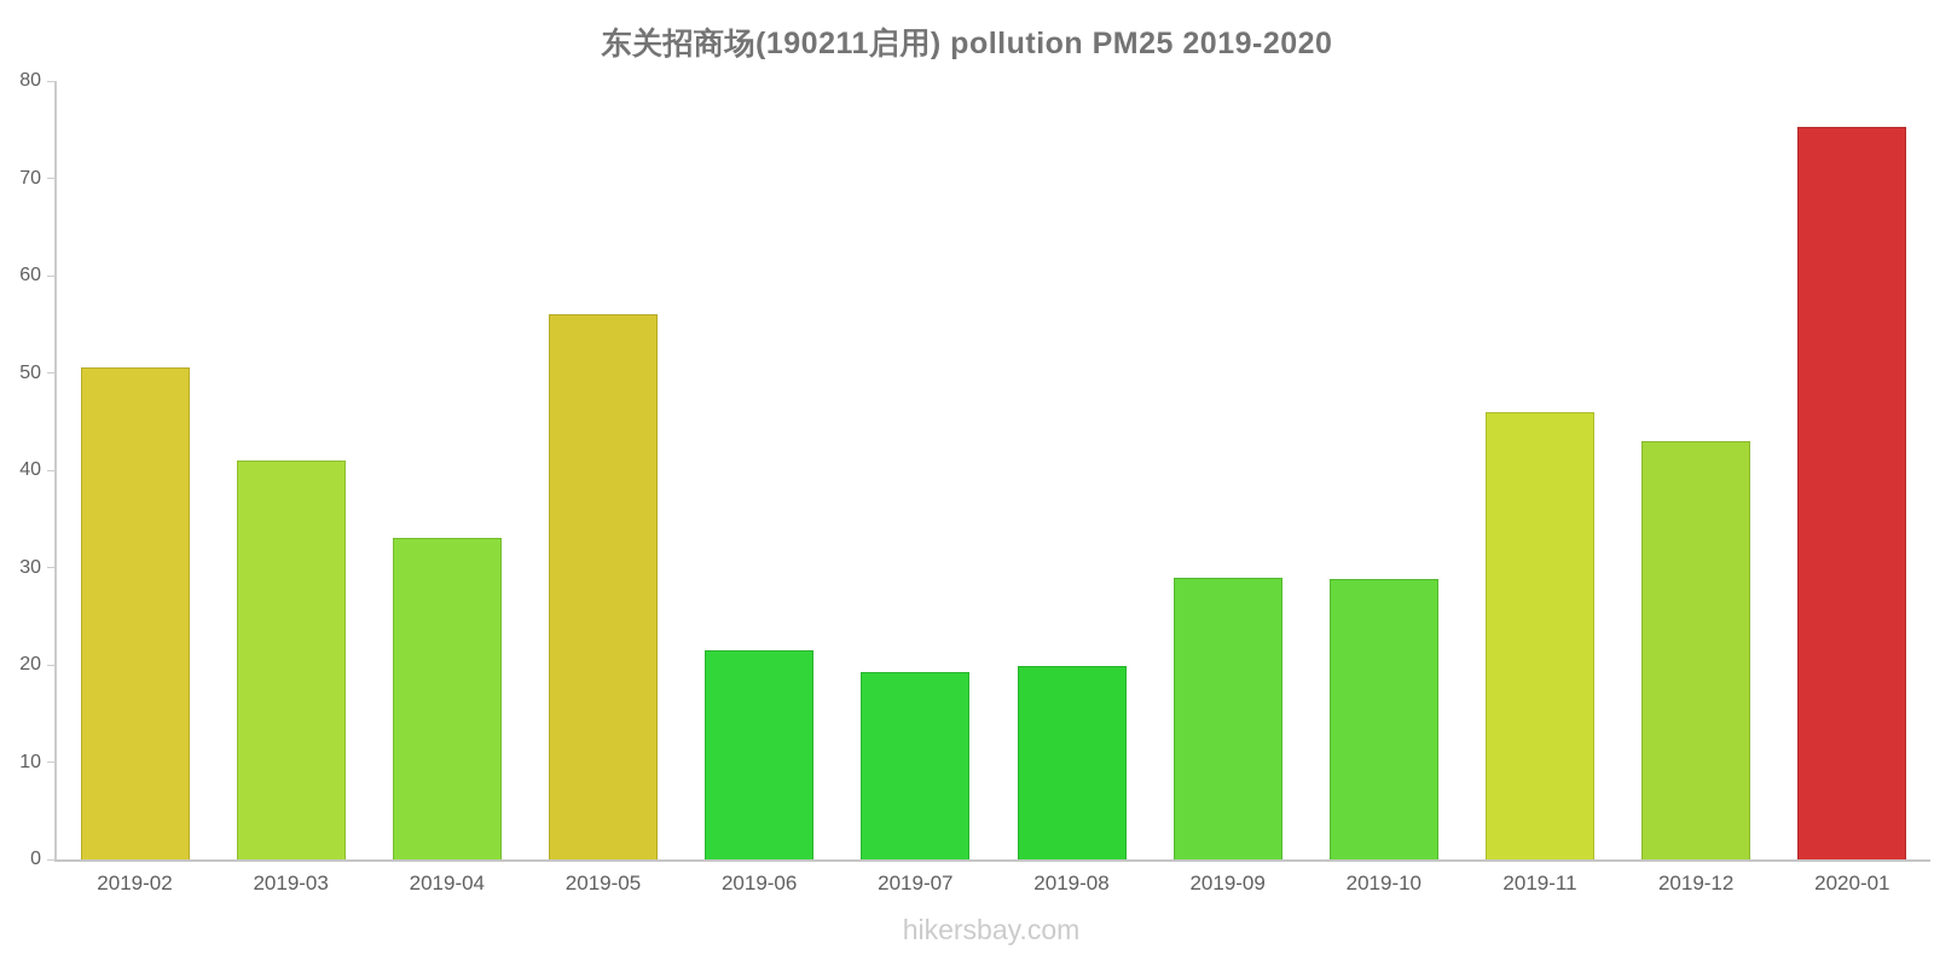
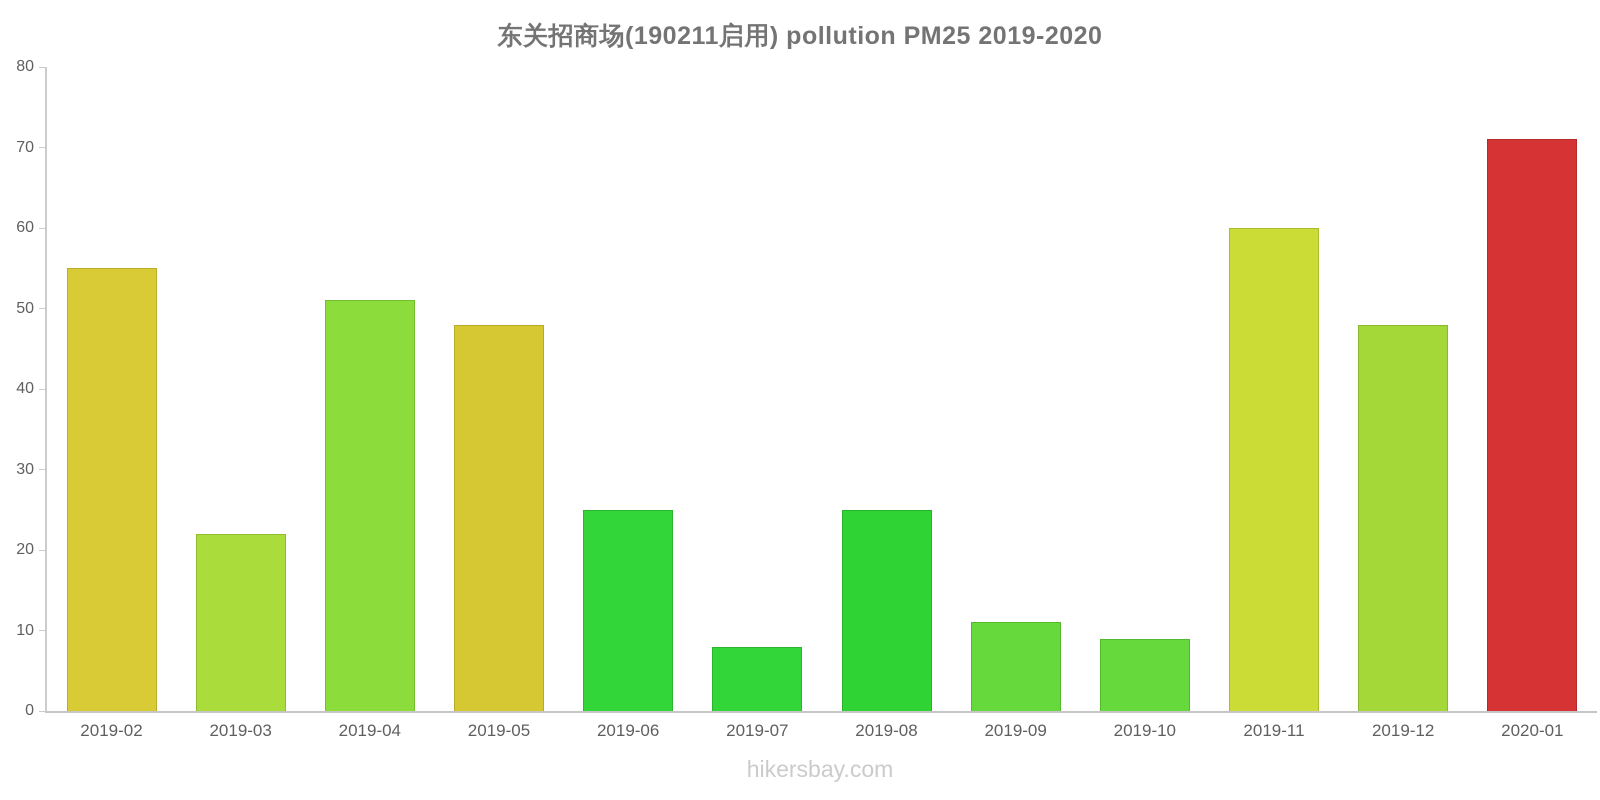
2019-02: 50 -> 55
2019-03: 41 -> 22
2019-04: 33 -> 51
2019-05: 56 -> 48
2019-06: 22 -> 25
2019-07: 19 -> 8
2019-08: 20 -> 25
2019-09: 29 -> 11
2019-10: 29 -> 9
2019-11: 46 -> 60
2019-12: 43 -> 48
2020-01: 75 -> 71
